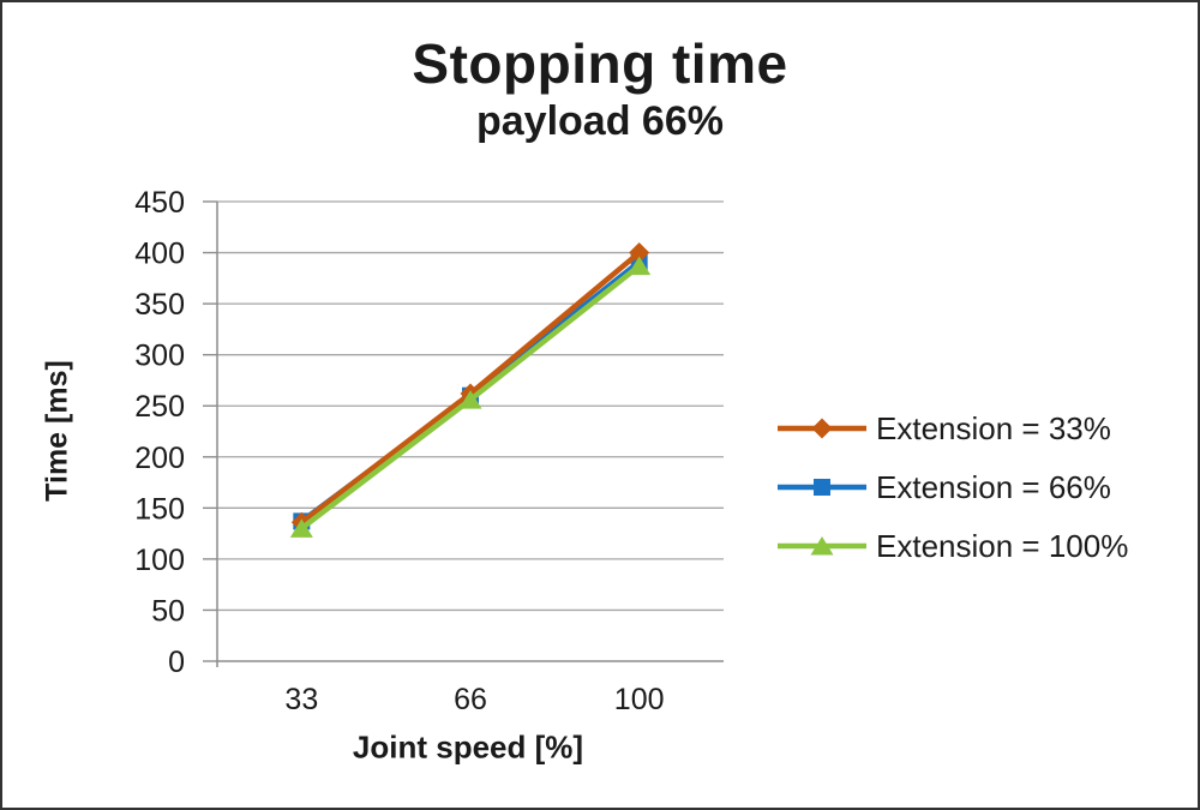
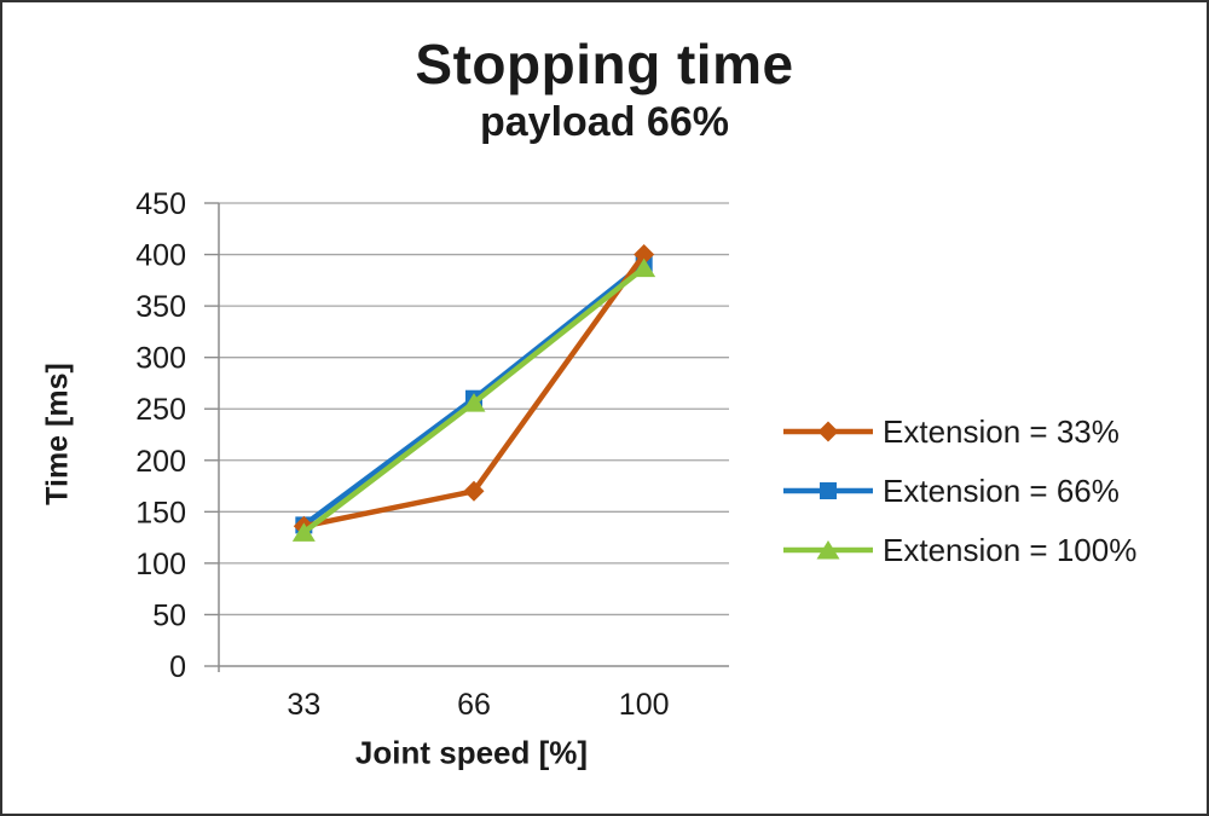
Extension = 33%/66: 260 -> 170
